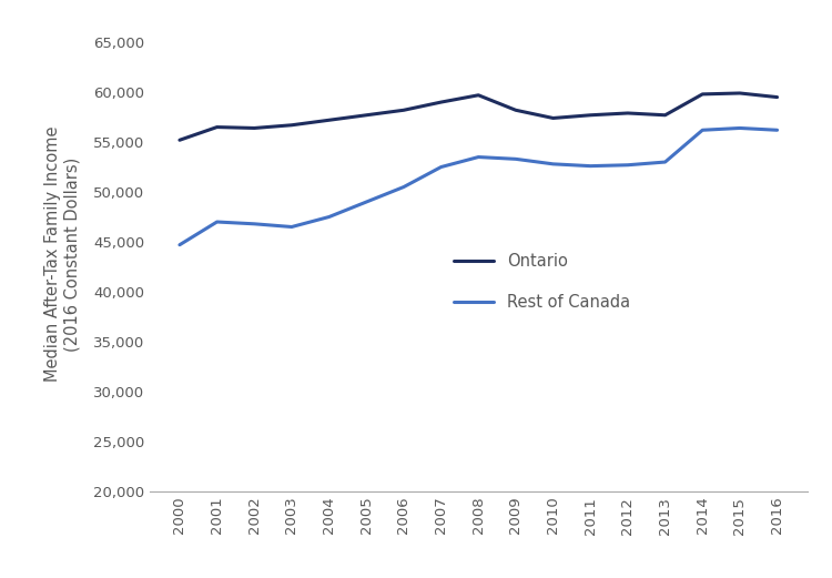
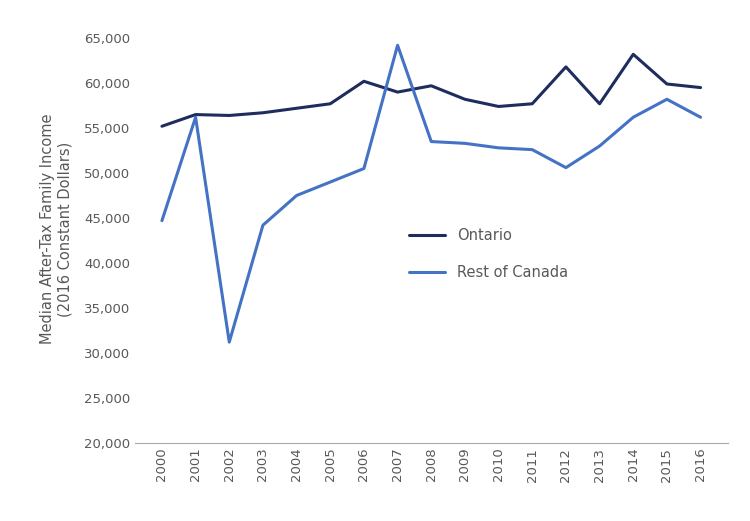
Rest of Canada/2001: 47,000 -> 56,200
Rest of Canada/2002: 46,800 -> 31,200
Rest of Canada/2003: 46,500 -> 44,200
Ontario/2006: 58,200 -> 60,200
Rest of Canada/2007: 52,500 -> 64,200
Ontario/2012: 57,900 -> 61,800
Rest of Canada/2012: 52,700 -> 50,600
Ontario/2014: 59,800 -> 63,200
Rest of Canada/2015: 56,400 -> 58,200
